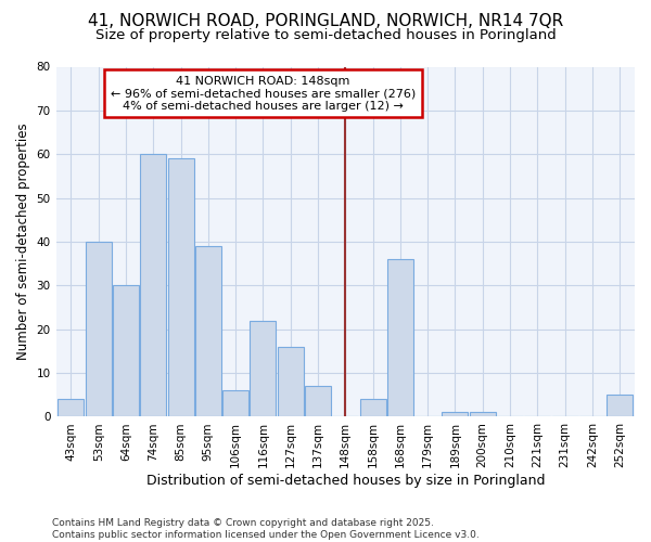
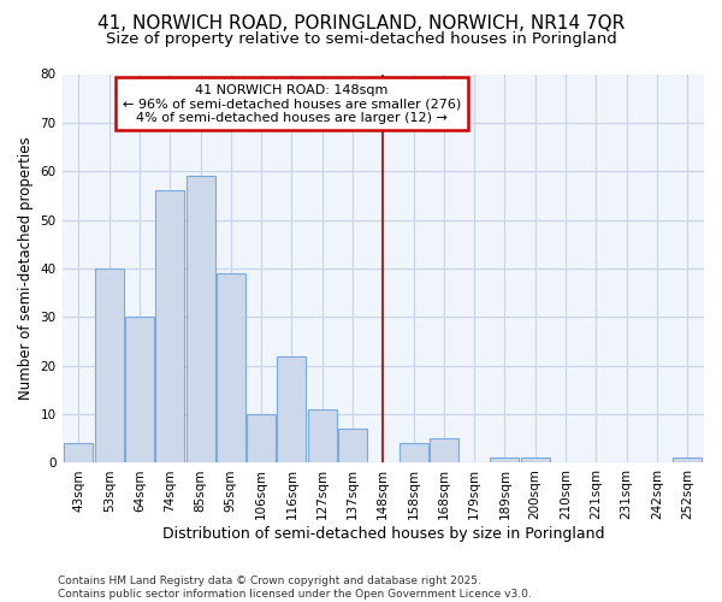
74sqm: 60 -> 56
106sqm: 6 -> 10
127sqm: 16 -> 11
168sqm: 36 -> 5
252sqm: 5 -> 1
